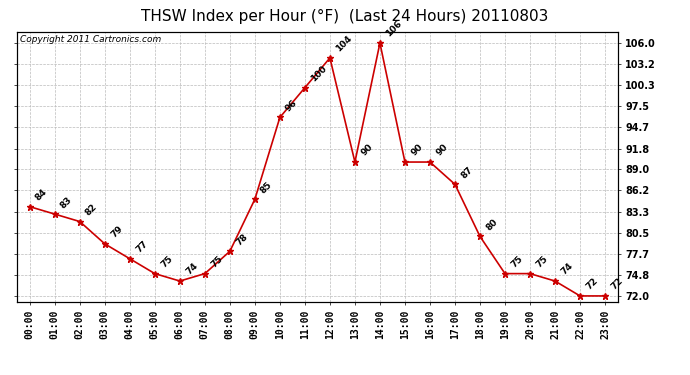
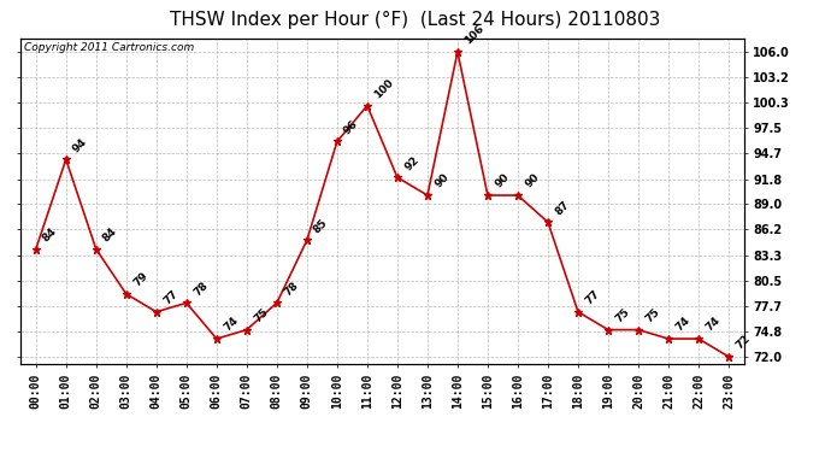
01:00: 83 -> 94
02:00: 82 -> 84
05:00: 75 -> 78
12:00: 104 -> 92
18:00: 80 -> 77
22:00: 72 -> 74
